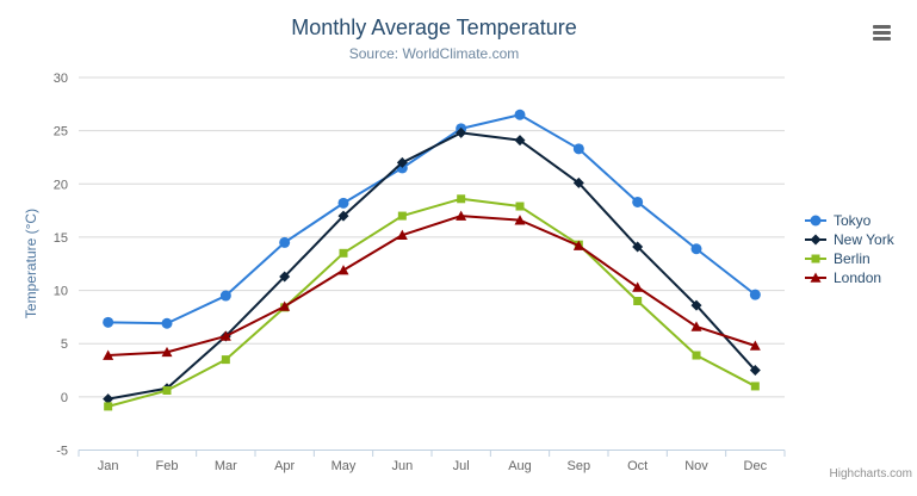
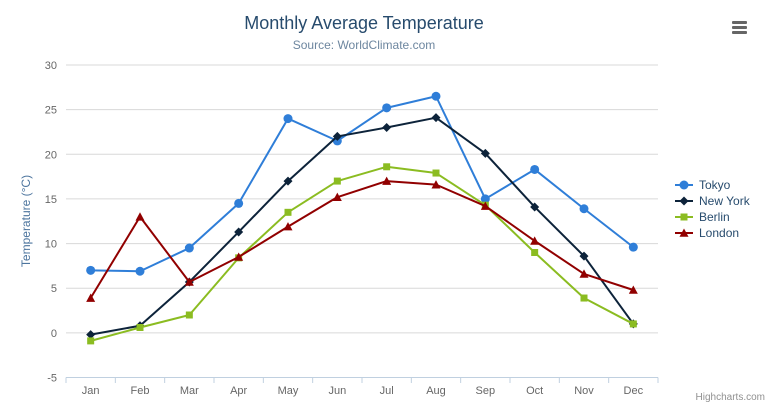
London/Feb: 4 -> 13
Berlin/Mar: 4 -> 2
Tokyo/May: 18 -> 24
New York/Jul: 25 -> 23
Tokyo/Sep: 23 -> 15
New York/Dec: 2 -> 1
